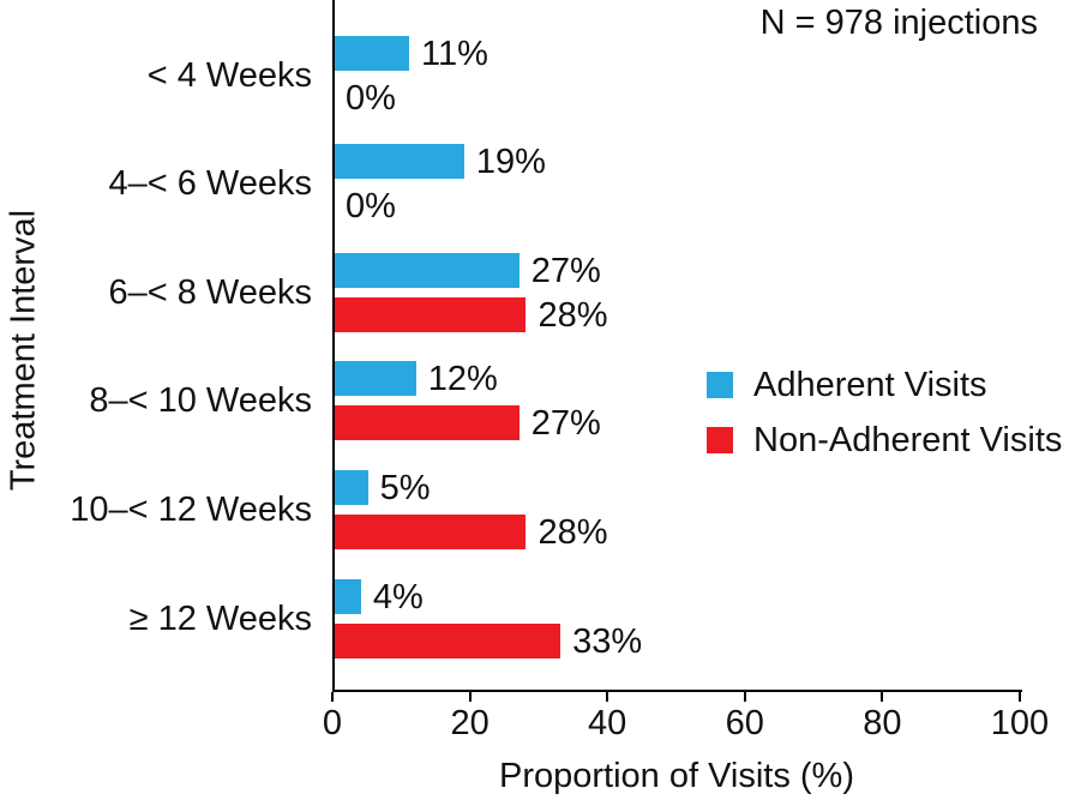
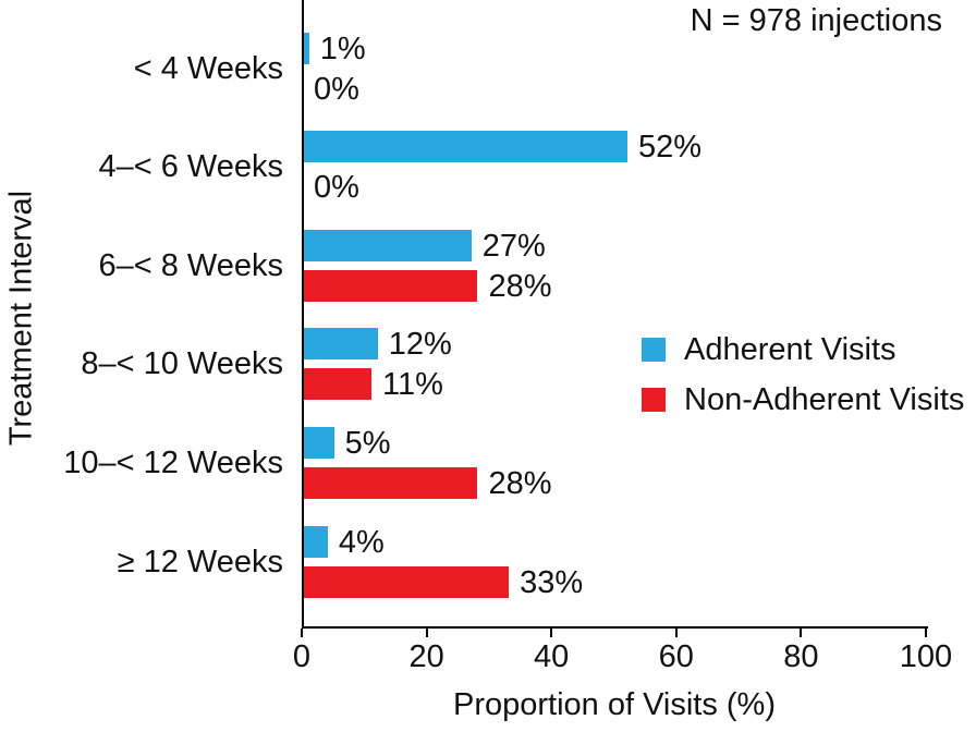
Adherent Visits/< 4 Weeks: 11% -> 1%
Adherent Visits/4–< 6 Weeks: 19% -> 52%
Non-Adherent Visits/8–< 10 Weeks: 27% -> 11%
